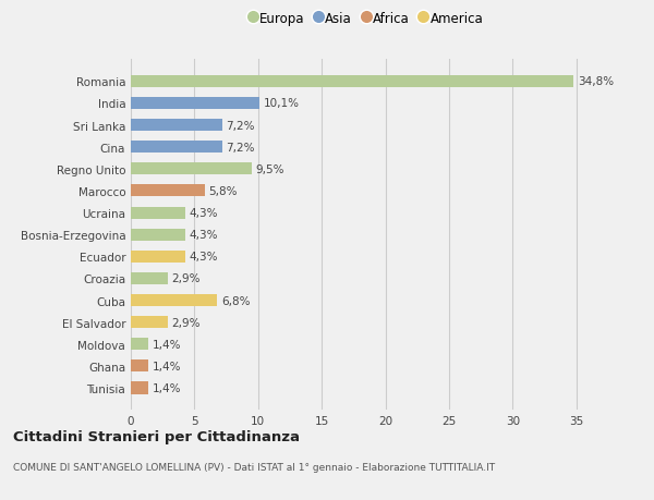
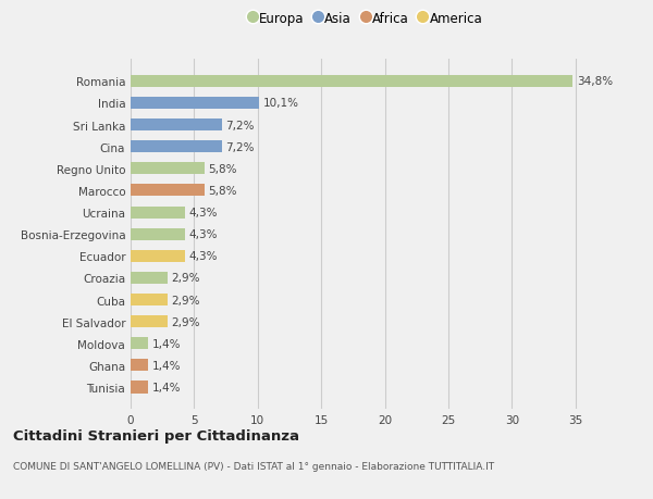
Regno Unito: 9,5% -> 5,8%
Cuba: 6,8% -> 2,9%
